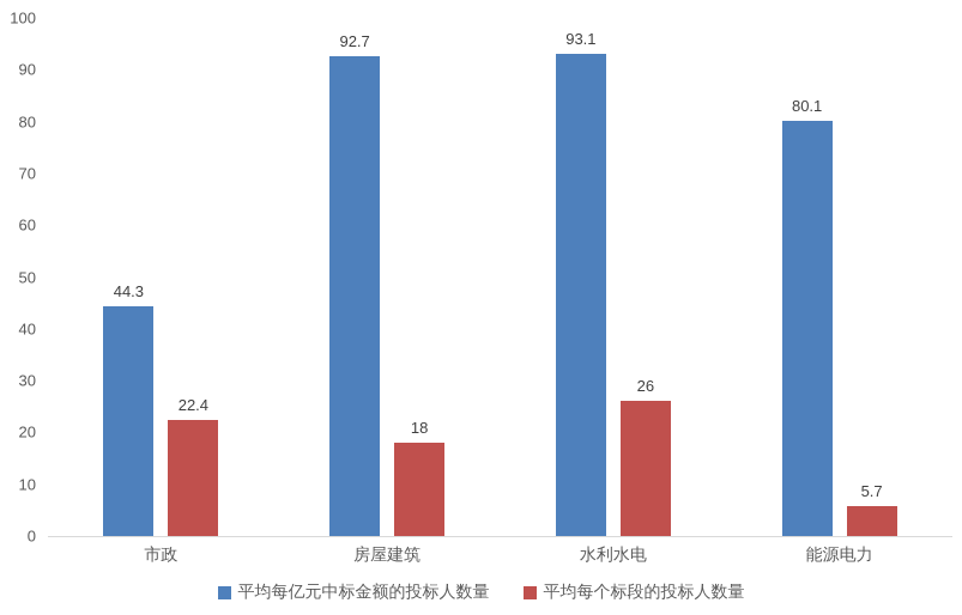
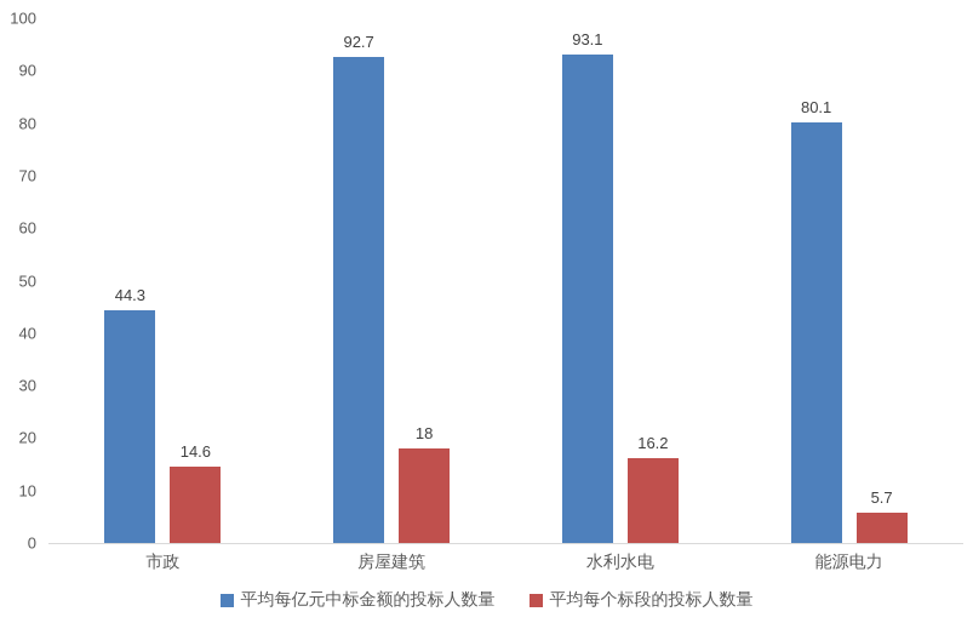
平均每个标段的投标人数量/市政: 22.4 -> 14.6
平均每个标段的投标人数量/水利水电: 26 -> 16.2
